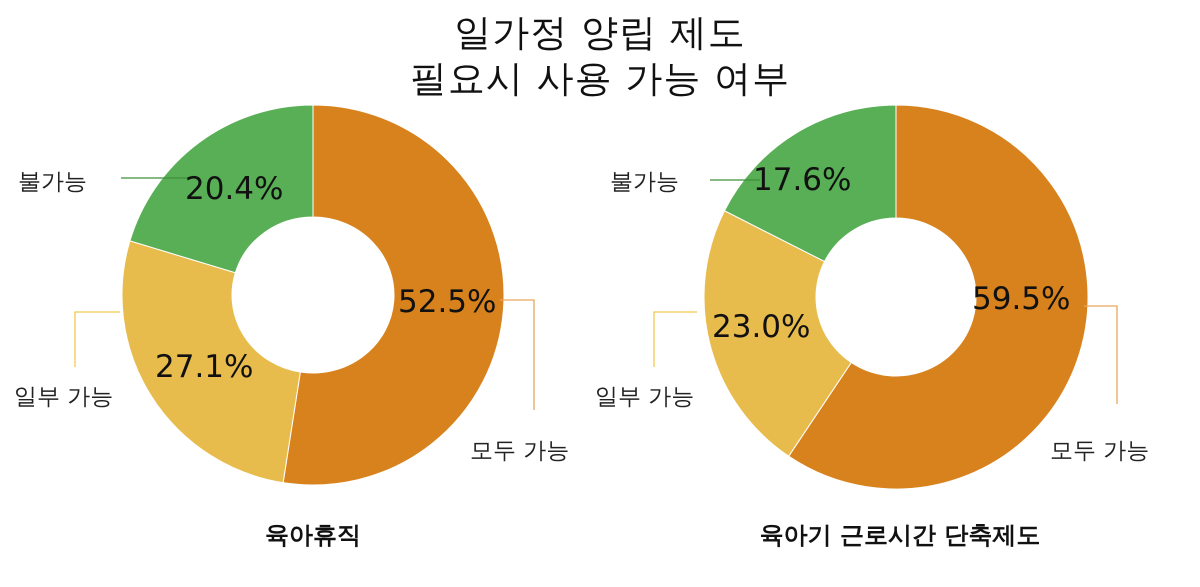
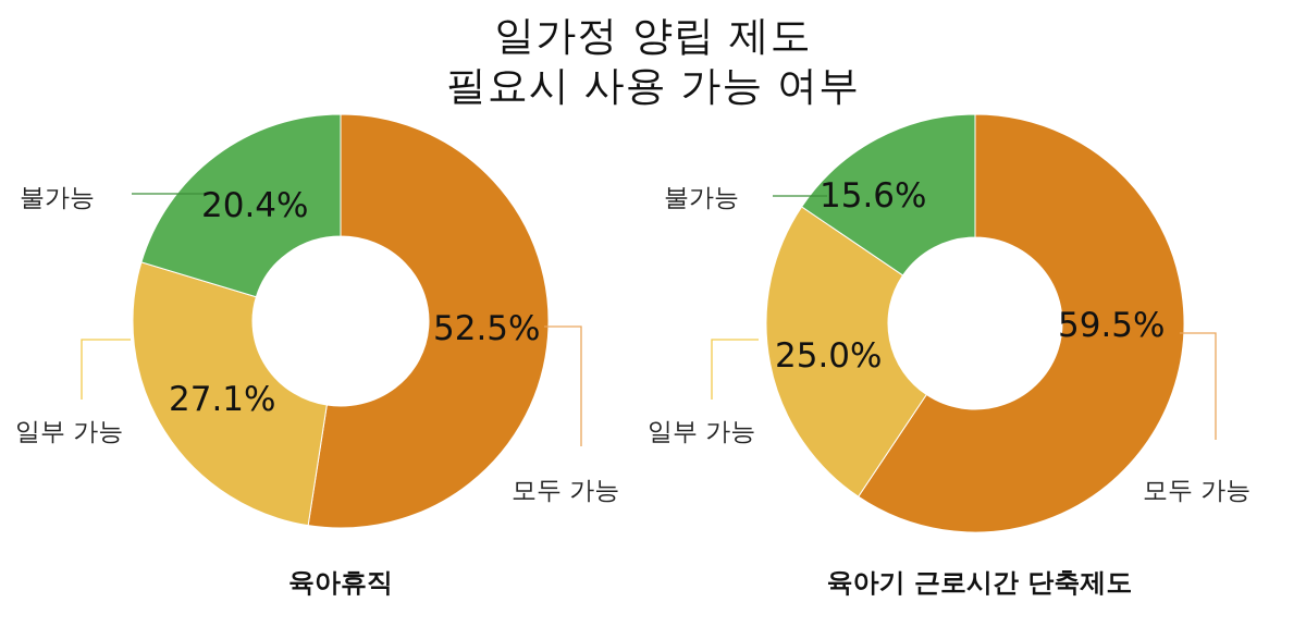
육아기 근로시간 단축제도/일부 가능: 23.0% -> 25.0%
육아기 근로시간 단축제도/불가능: 17.6% -> 15.6%
